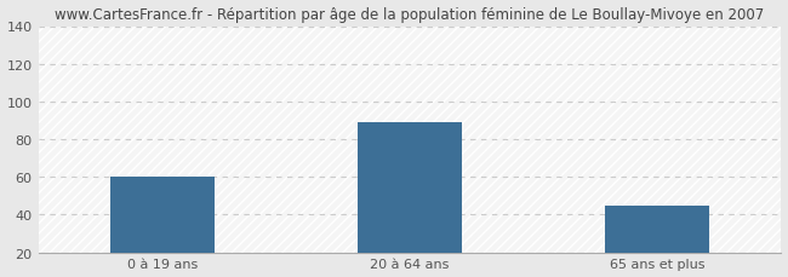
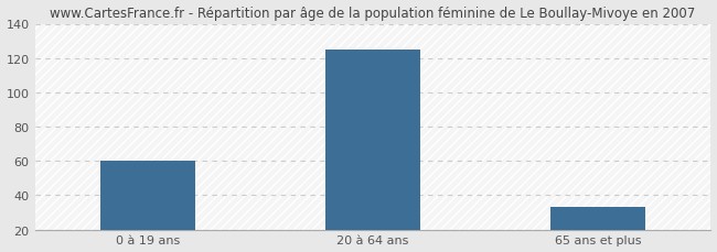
20 à 64 ans: 89 -> 125
65 ans et plus: 45 -> 33
